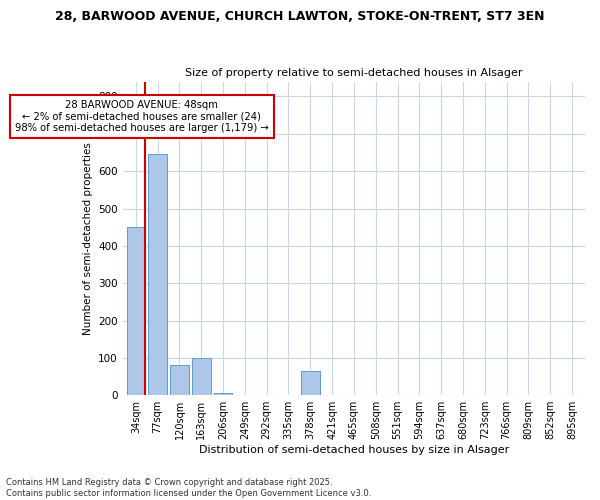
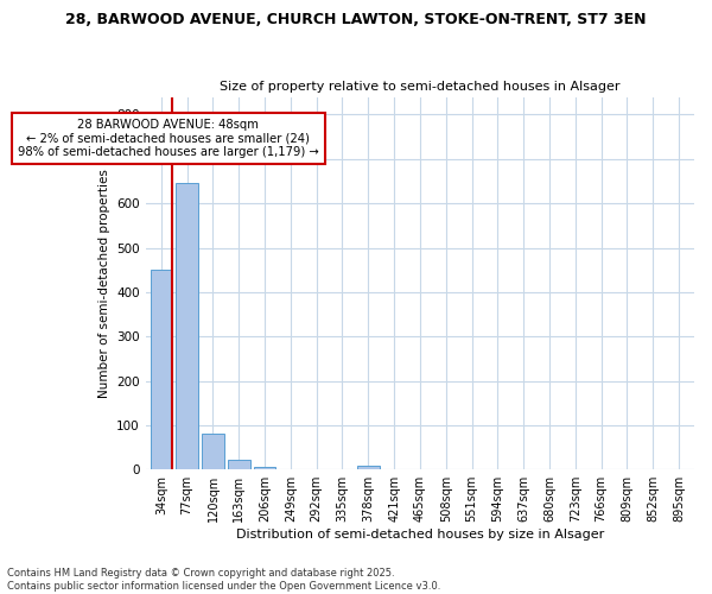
163sqm: 100 -> 22
378sqm: 65 -> 8
